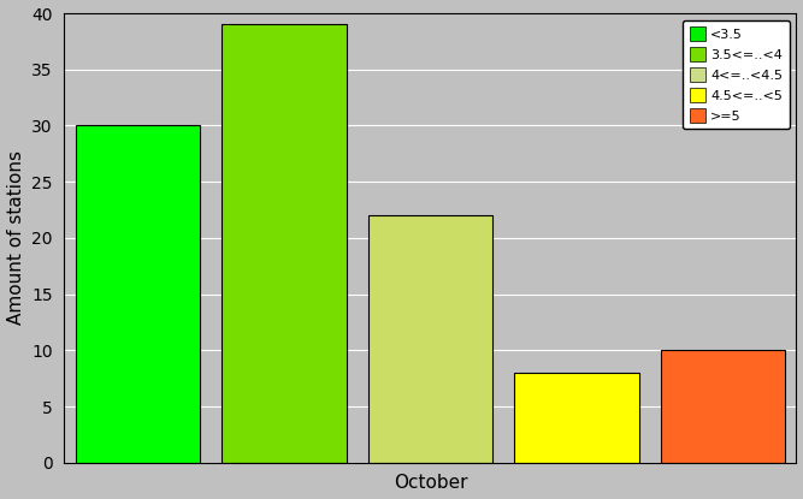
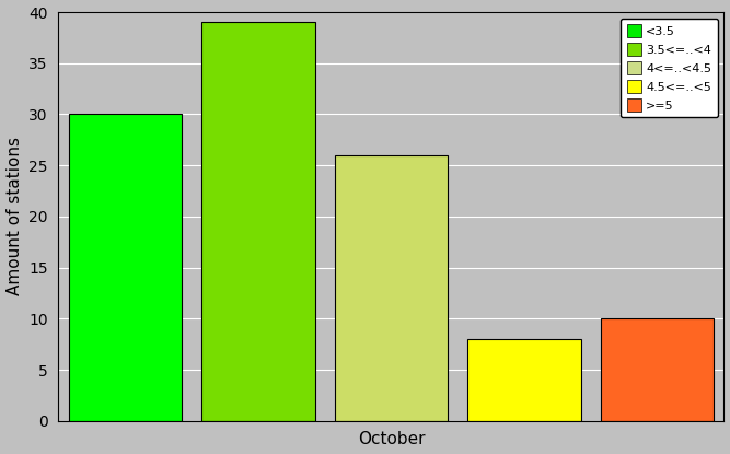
October: 22 -> 26
